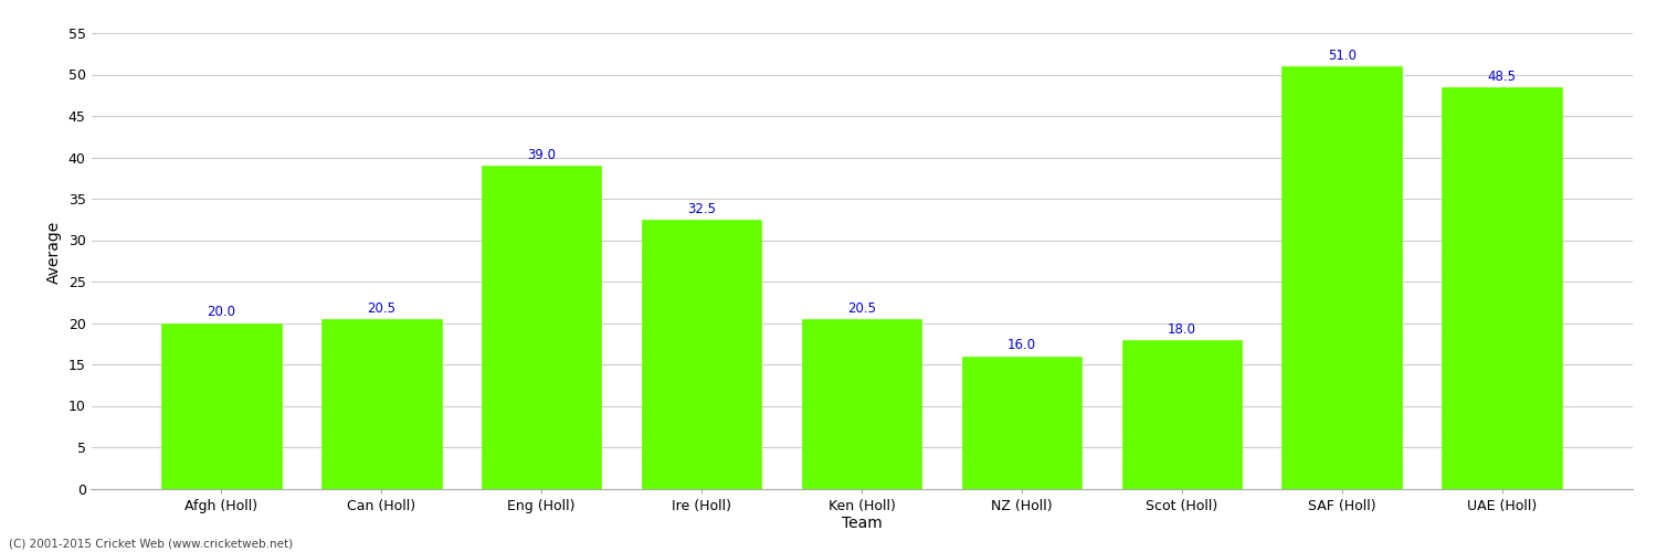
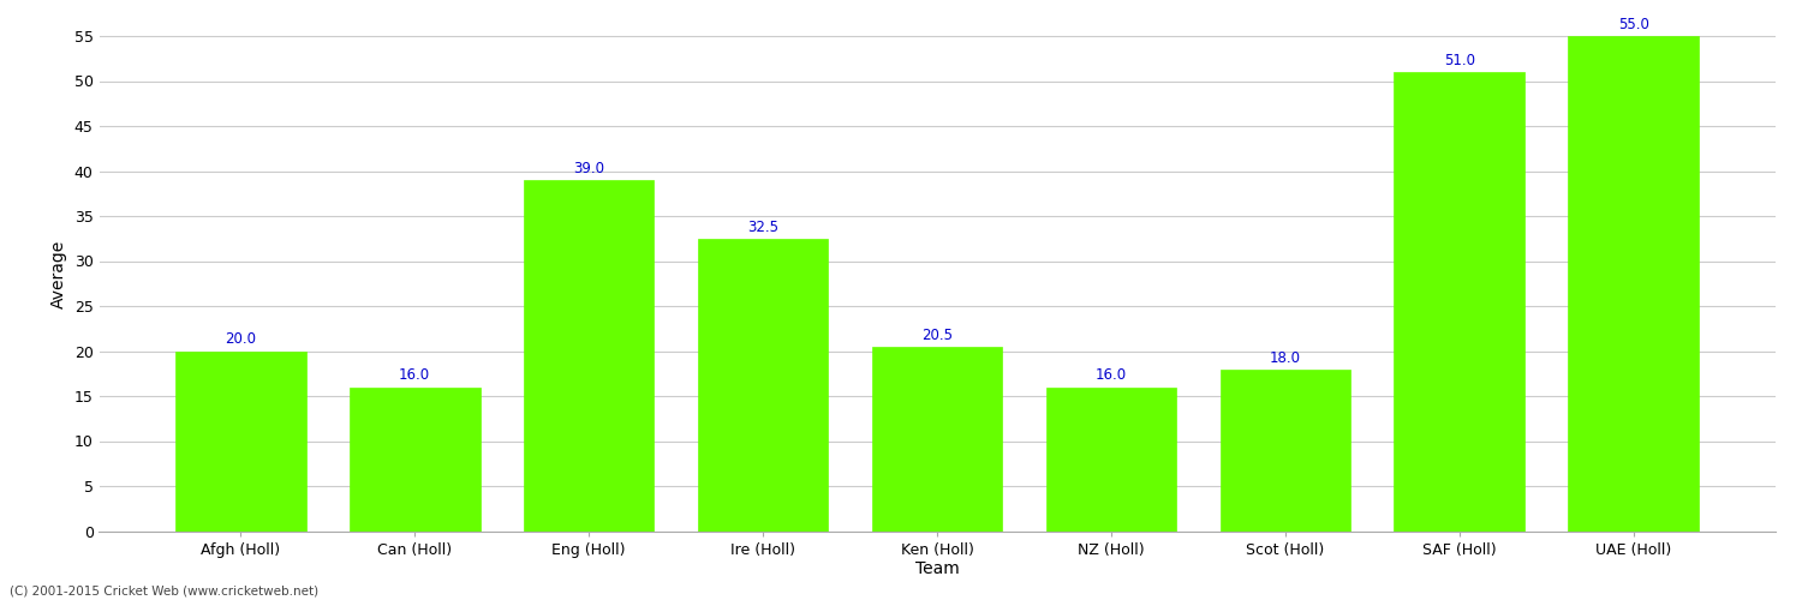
Can (Holl): 20.5 -> 16.0
UAE (Holl): 48.5 -> 55.0
